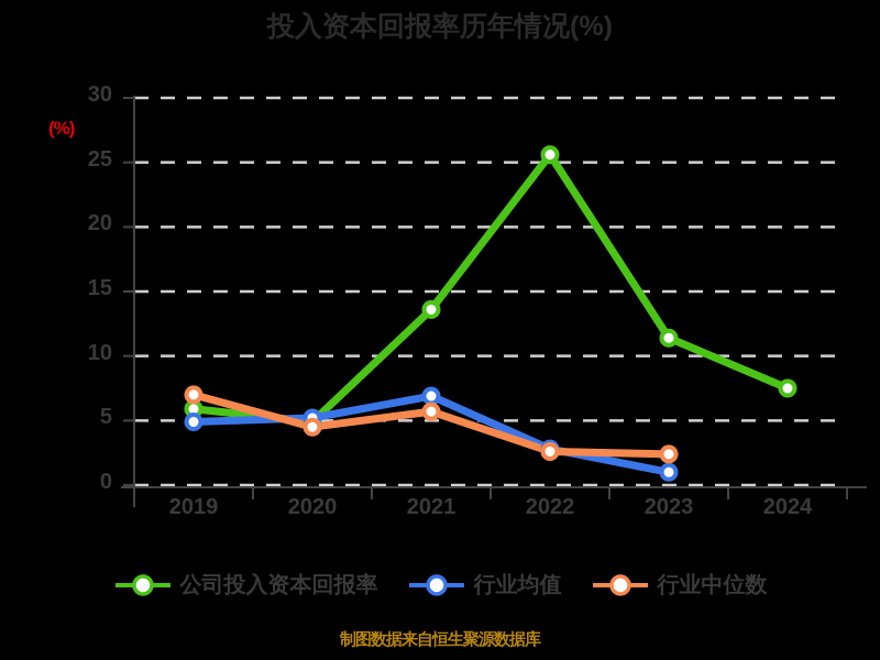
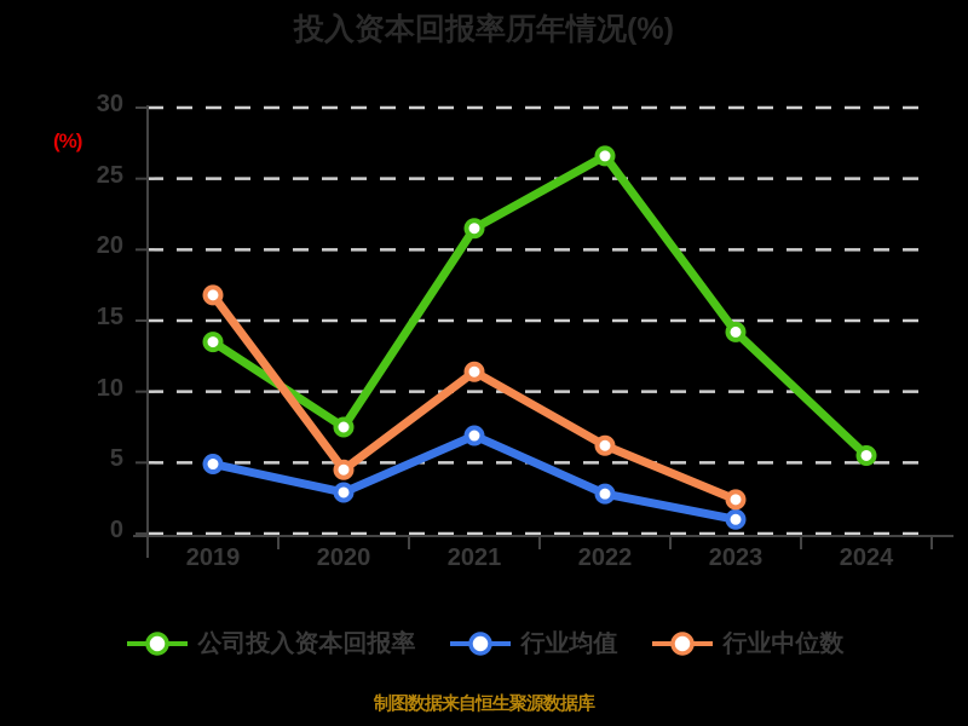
公司投入资本回报率/2019: 5.9 -> 13.5
行业中位数/2019: 7.0 -> 16.8
公司投入资本回报率/2020: 4.9 -> 7.5
行业均值/2020: 5.2 -> 2.9
公司投入资本回报率/2021: 13.6 -> 21.5
行业中位数/2021: 5.7 -> 11.4
公司投入资本回报率/2022: 25.6 -> 26.6
行业中位数/2022: 2.6 -> 6.2
公司投入资本回报率/2023: 11.4 -> 14.2
公司投入资本回报率/2024: 7.5 -> 5.5
